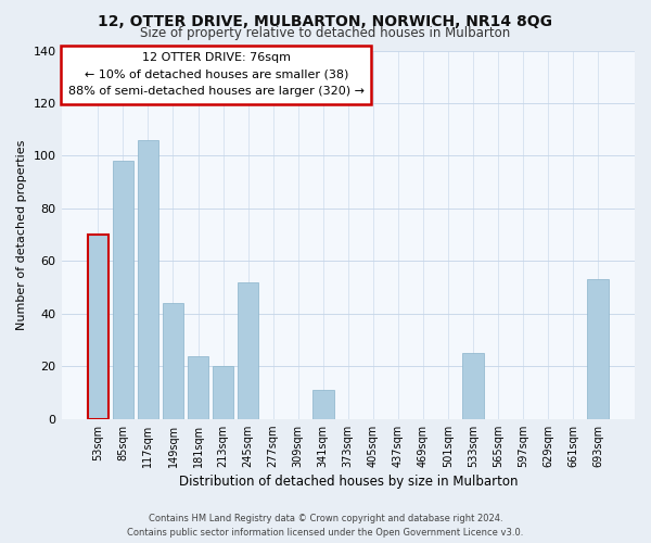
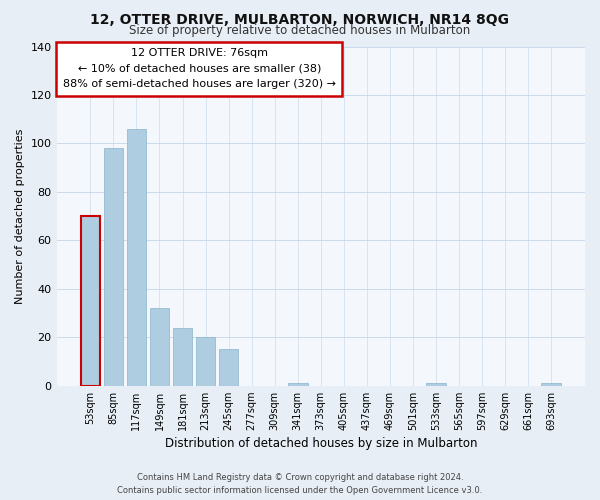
149sqm: 44 -> 32
245sqm: 52 -> 15
341sqm: 11 -> 1
533sqm: 25 -> 1
693sqm: 53 -> 1
